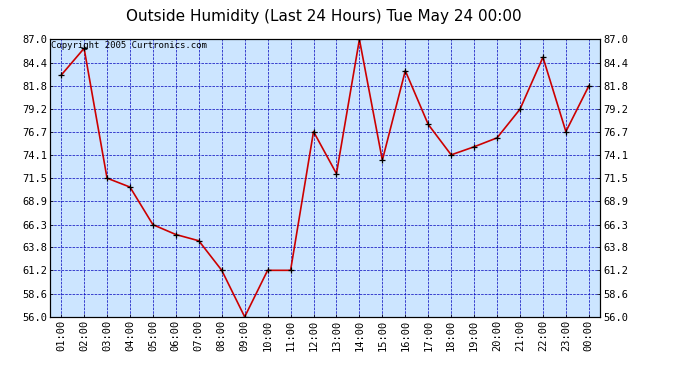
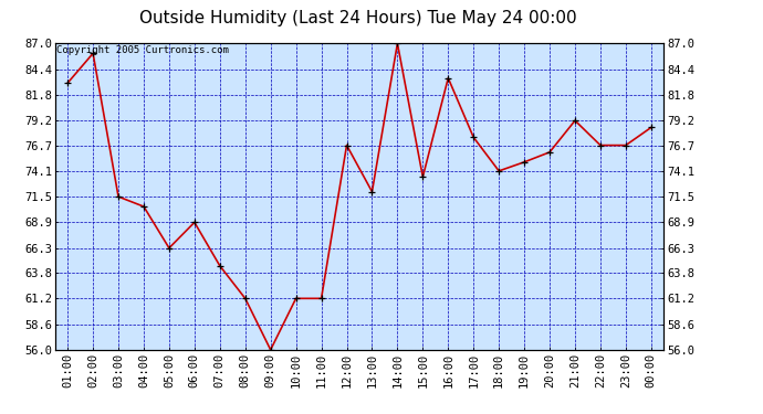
06:00: 65.2 -> 68.9
22:00: 85.0 -> 76.7
00:00: 81.8 -> 78.5
